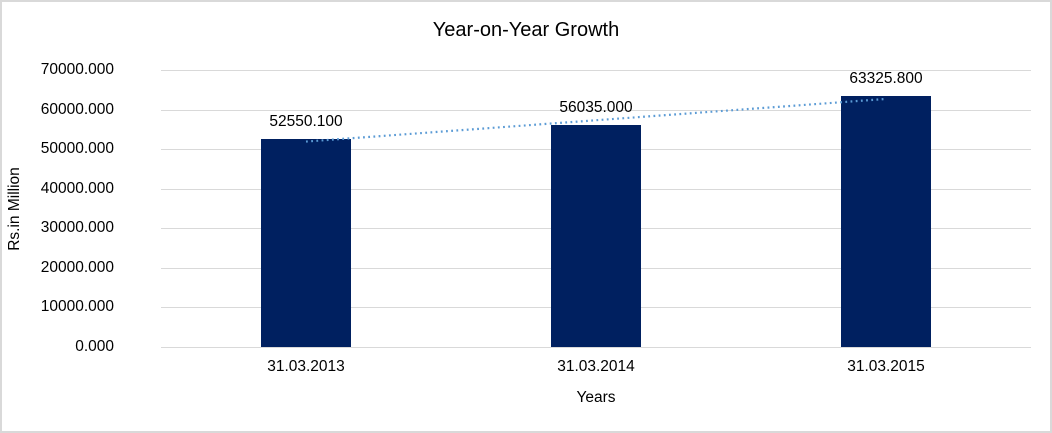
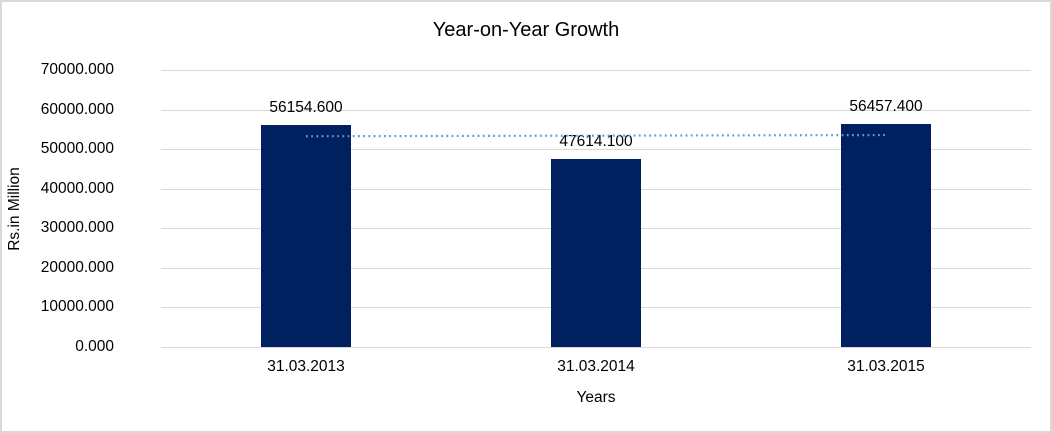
31.03.2013: 52550.100 -> 56154.600
31.03.2014: 56035.000 -> 47614.100
31.03.2015: 63325.800 -> 56457.400
